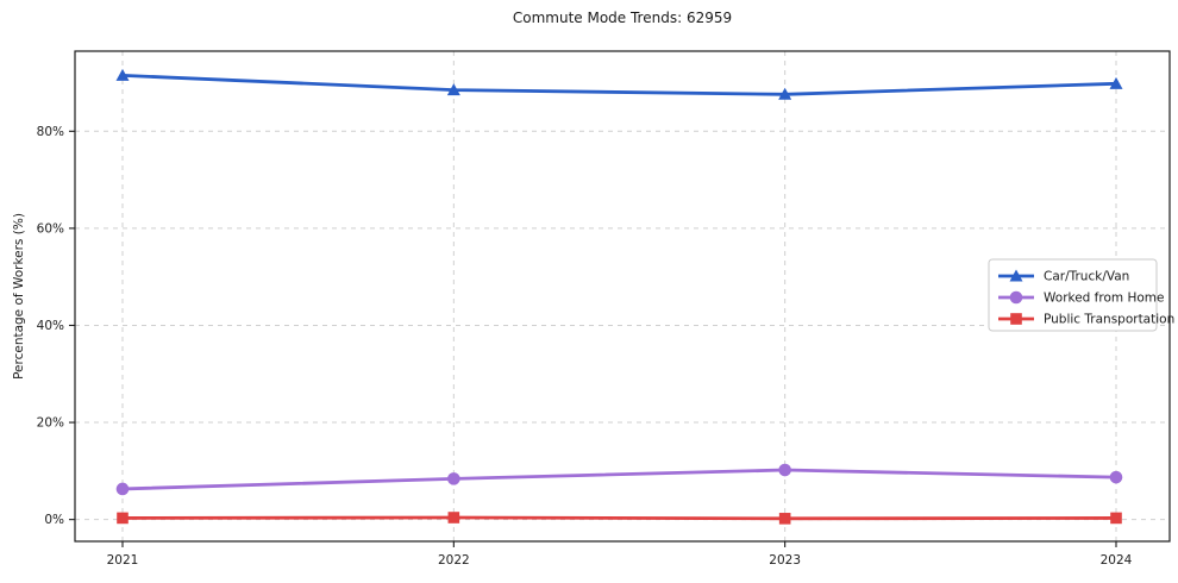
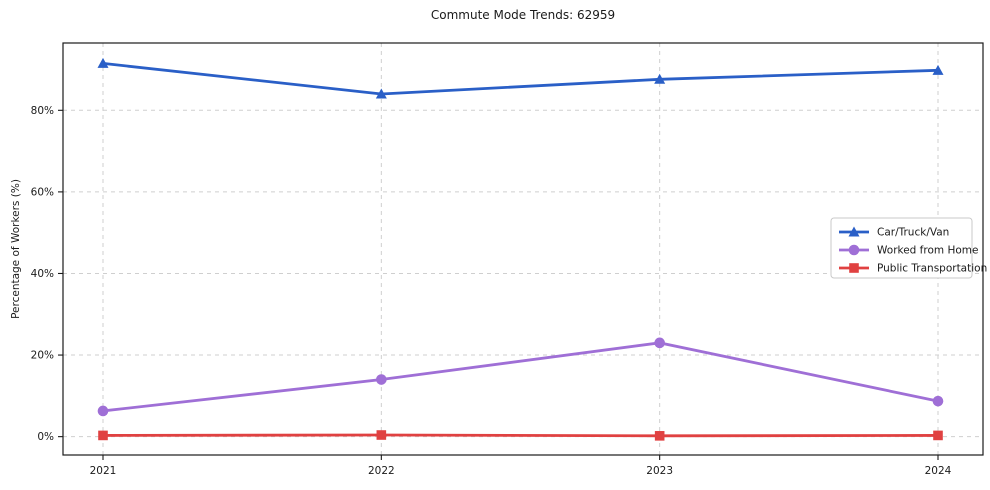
Car/Truck/Van/2022: 88% -> 84%
Worked from Home/2022: 8% -> 14%
Worked from Home/2023: 10% -> 23%
